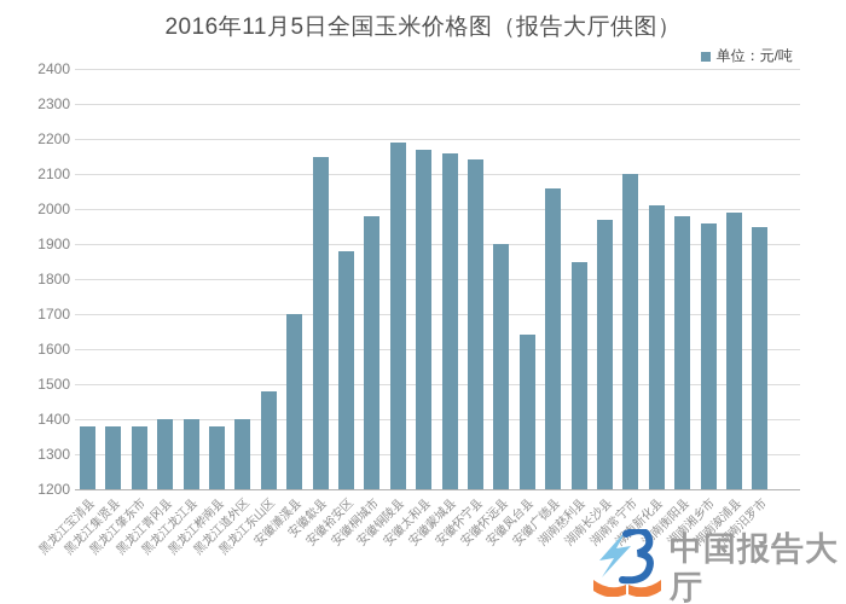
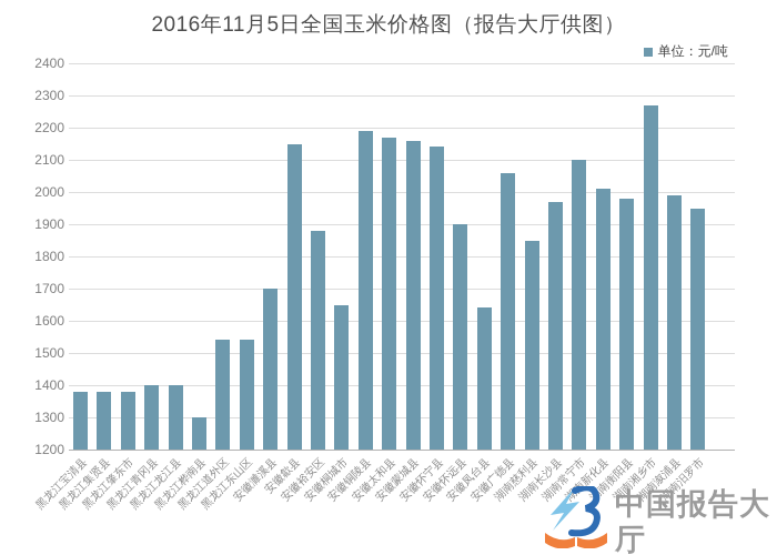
黑龙江桦南县: 1380 -> 1300
黑龙江道外区: 1400 -> 1540
黑龙江东山区: 1480 -> 1540
安徽桐城市: 1980 -> 1650
湖南湘乡市: 1960 -> 2270
